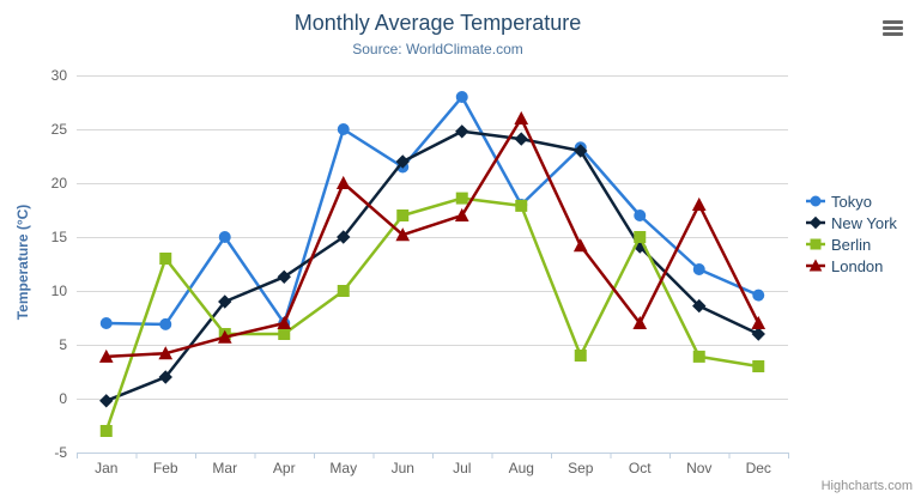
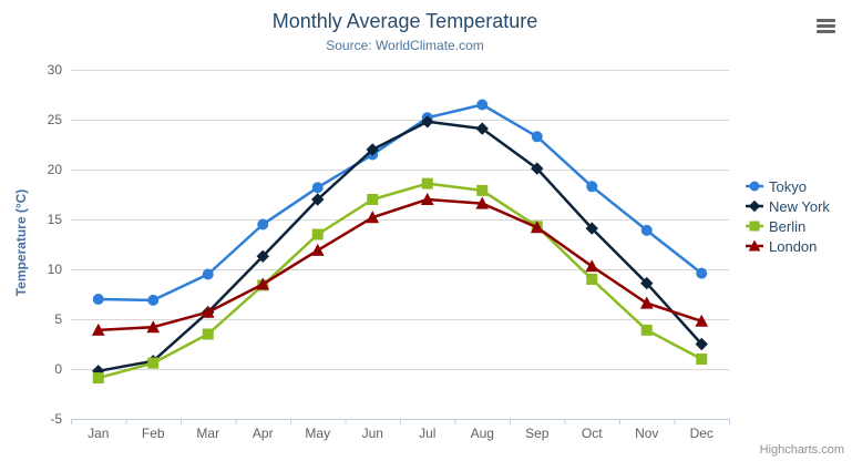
Berlin/Jan: -3 -> -1
New York/Feb: 2 -> 1
Berlin/Feb: 13 -> 1
Tokyo/Mar: 15 -> 10
New York/Mar: 9 -> 6
Berlin/Mar: 6 -> 4
Tokyo/Apr: 7 -> 14
Berlin/Apr: 6 -> 8
London/Apr: 7 -> 8
Tokyo/May: 25 -> 18
New York/May: 15 -> 17
Berlin/May: 10 -> 14
London/May: 20 -> 12
Tokyo/Jul: 28 -> 25
Tokyo/Aug: 18 -> 26
London/Aug: 26 -> 17
New York/Sep: 23 -> 20
Berlin/Sep: 4 -> 14
Tokyo/Oct: 17 -> 18
Berlin/Oct: 15 -> 9
London/Oct: 7 -> 10
Tokyo/Nov: 12 -> 14
London/Nov: 18 -> 7
New York/Dec: 6 -> 2
Berlin/Dec: 3 -> 1
London/Dec: 7 -> 5
